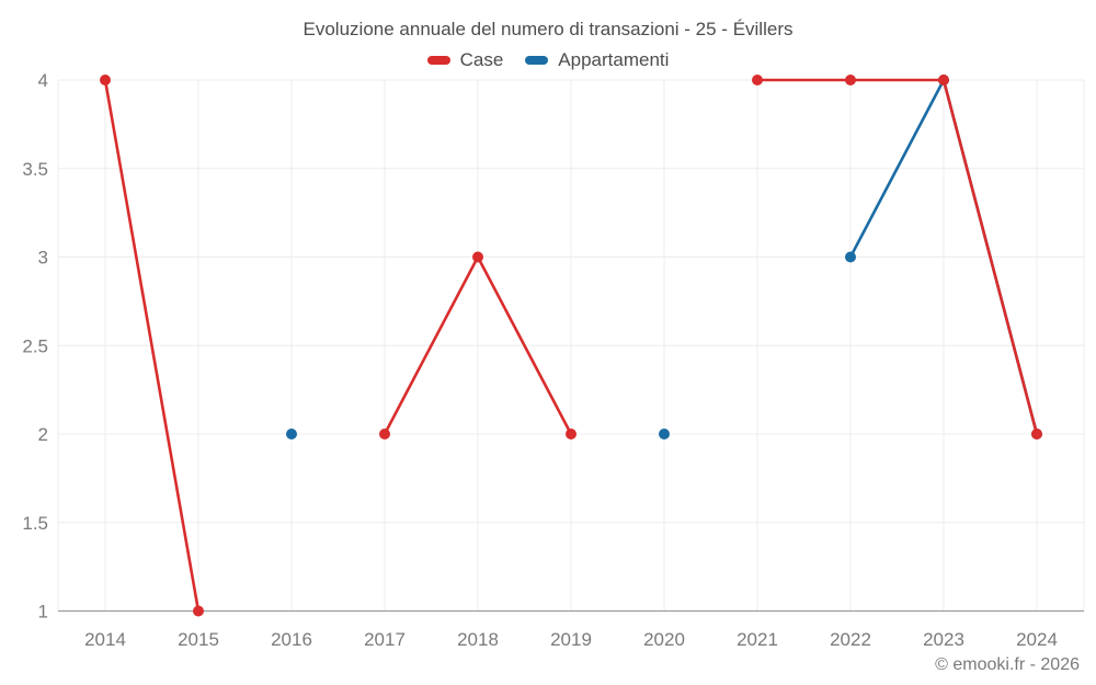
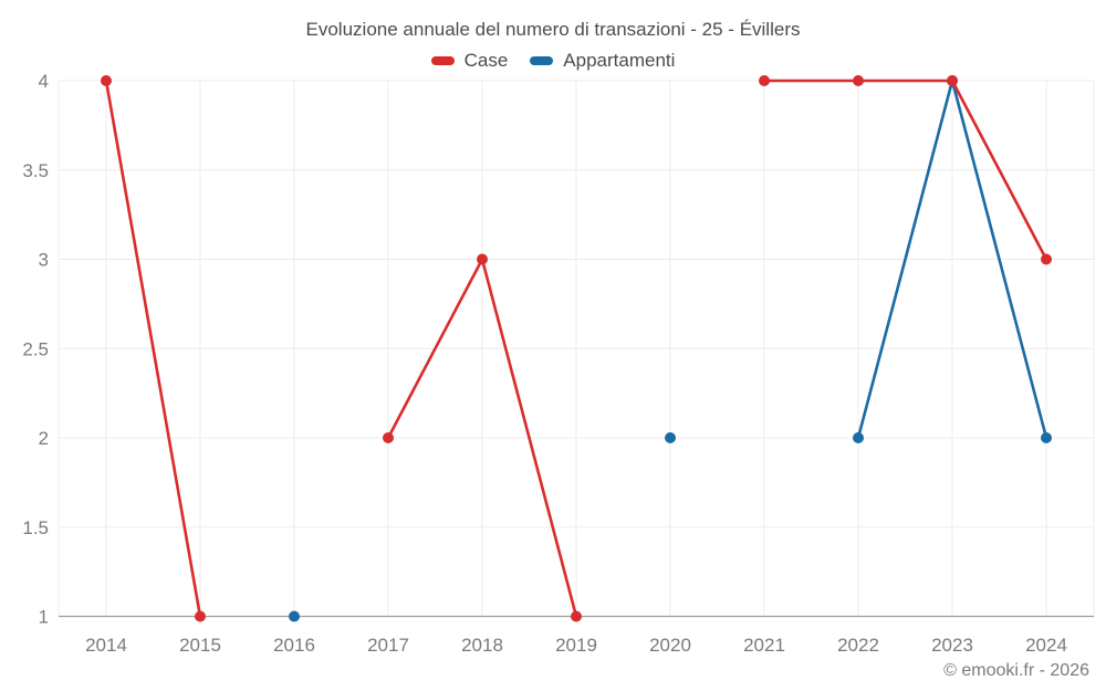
Appartamenti/2016: 2 -> 1
Case/2019: 2 -> 1
Appartamenti/2022: 3 -> 2
Case/2024: 2 -> 3
